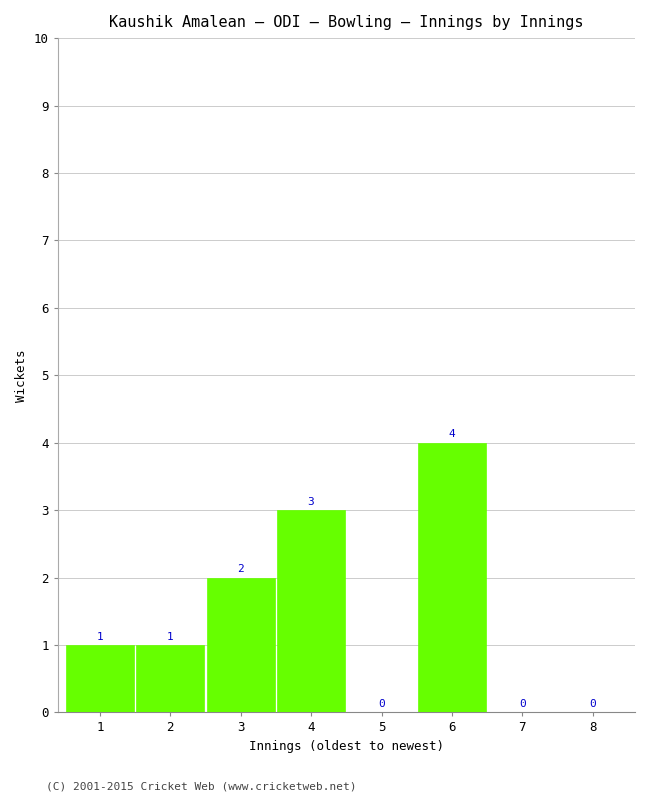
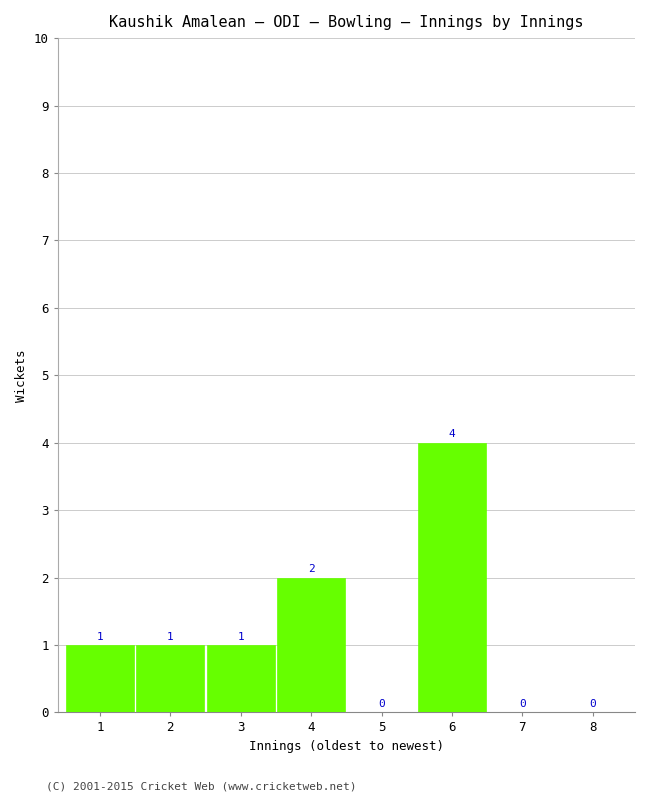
3: 2 -> 1
4: 3 -> 2
